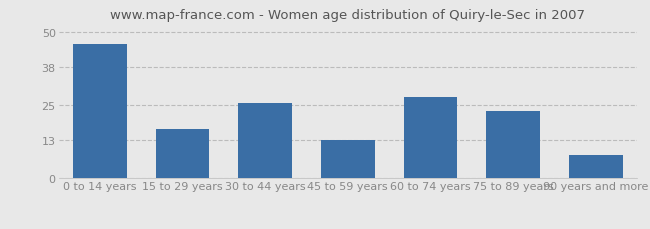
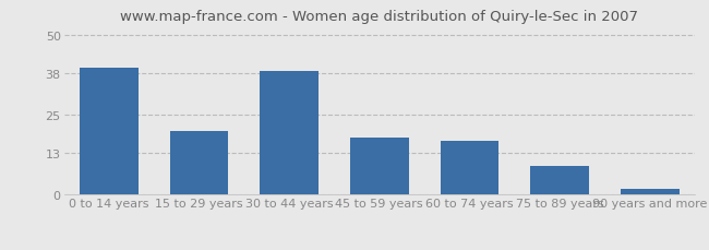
0 to 14 years: 46 -> 40
15 to 29 years: 17 -> 20
30 to 44 years: 26 -> 39
45 to 59 years: 13 -> 18
60 to 74 years: 28 -> 17
75 to 89 years: 23 -> 9
90 years and more: 8 -> 2
